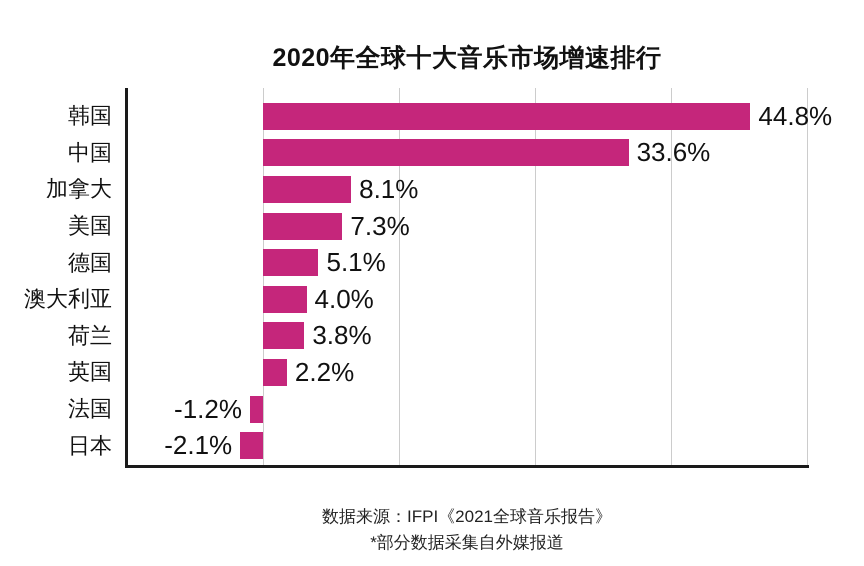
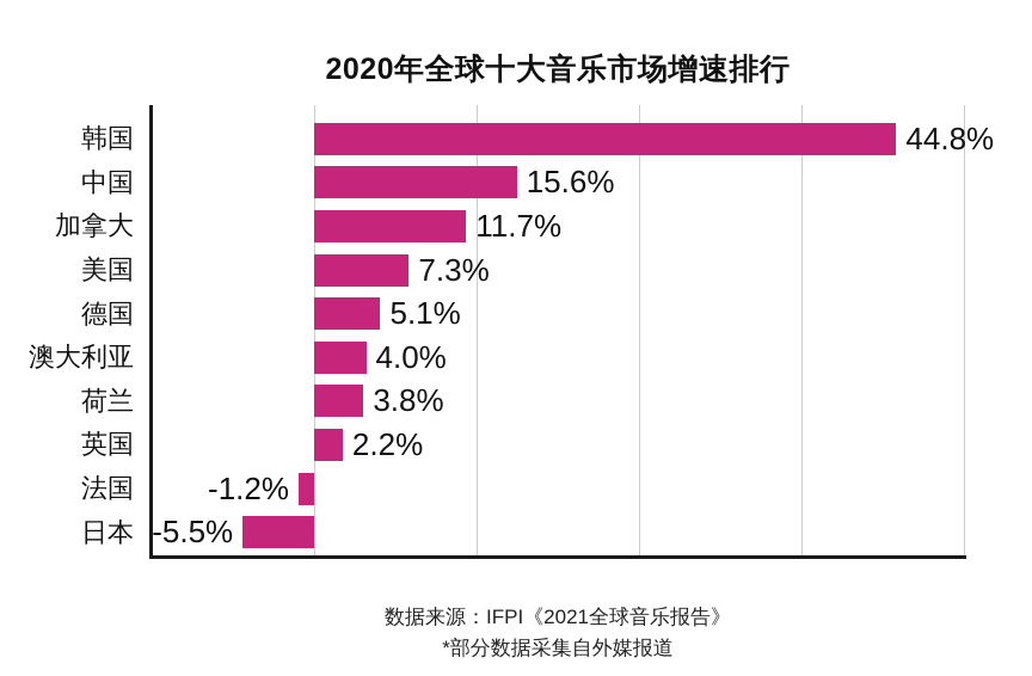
中国: 33.6% -> 15.6%
加拿大: 8.1% -> 11.7%
日本: -2.1% -> -5.5%
